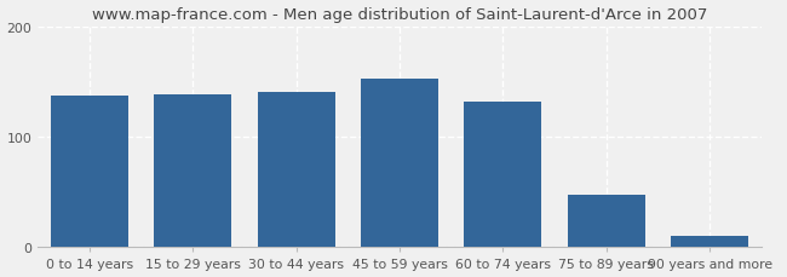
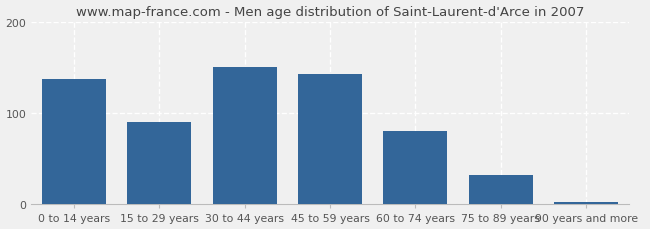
15 to 29 years: 138 -> 90
30 to 44 years: 140 -> 150
45 to 59 years: 152 -> 143
60 to 74 years: 132 -> 80
75 to 89 years: 48 -> 32
90 years and more: 10 -> 3
